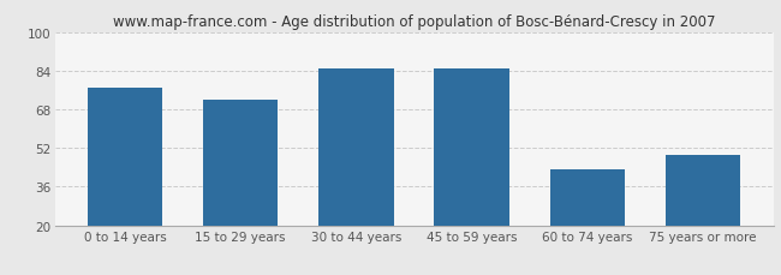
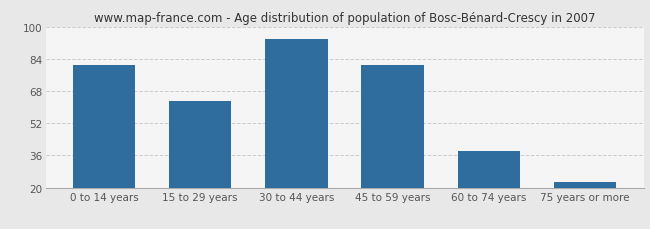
0 to 14 years: 77 -> 81
15 to 29 years: 72 -> 63
30 to 44 years: 85 -> 94
45 to 59 years: 85 -> 81
60 to 74 years: 43 -> 38
75 years or more: 49 -> 23
